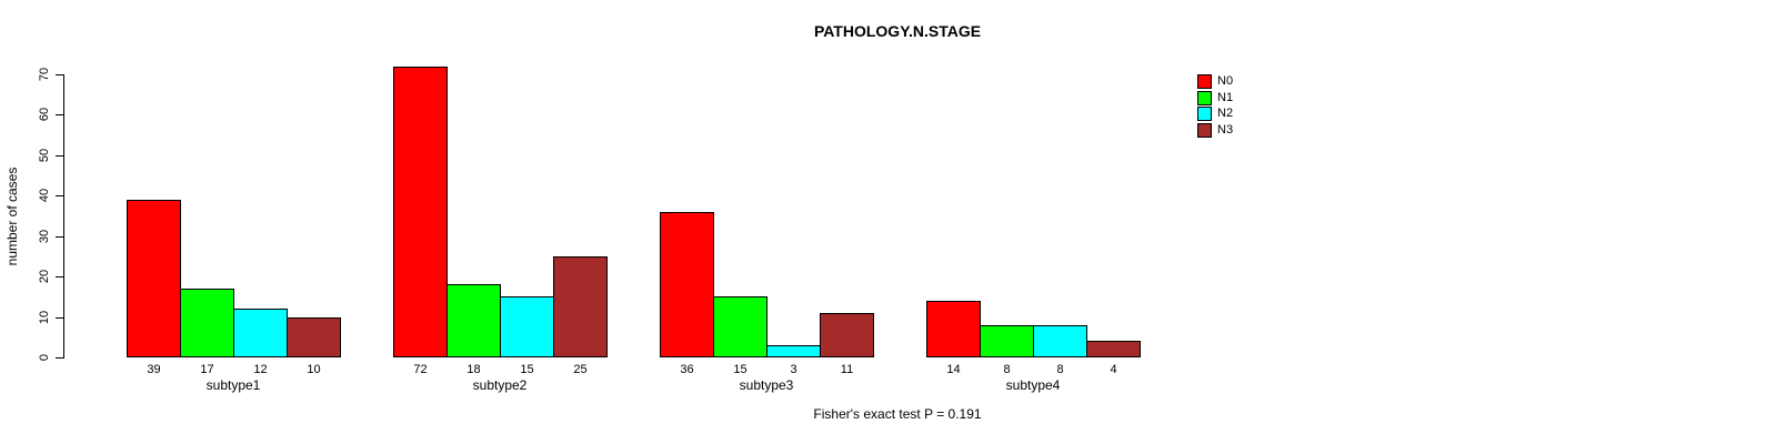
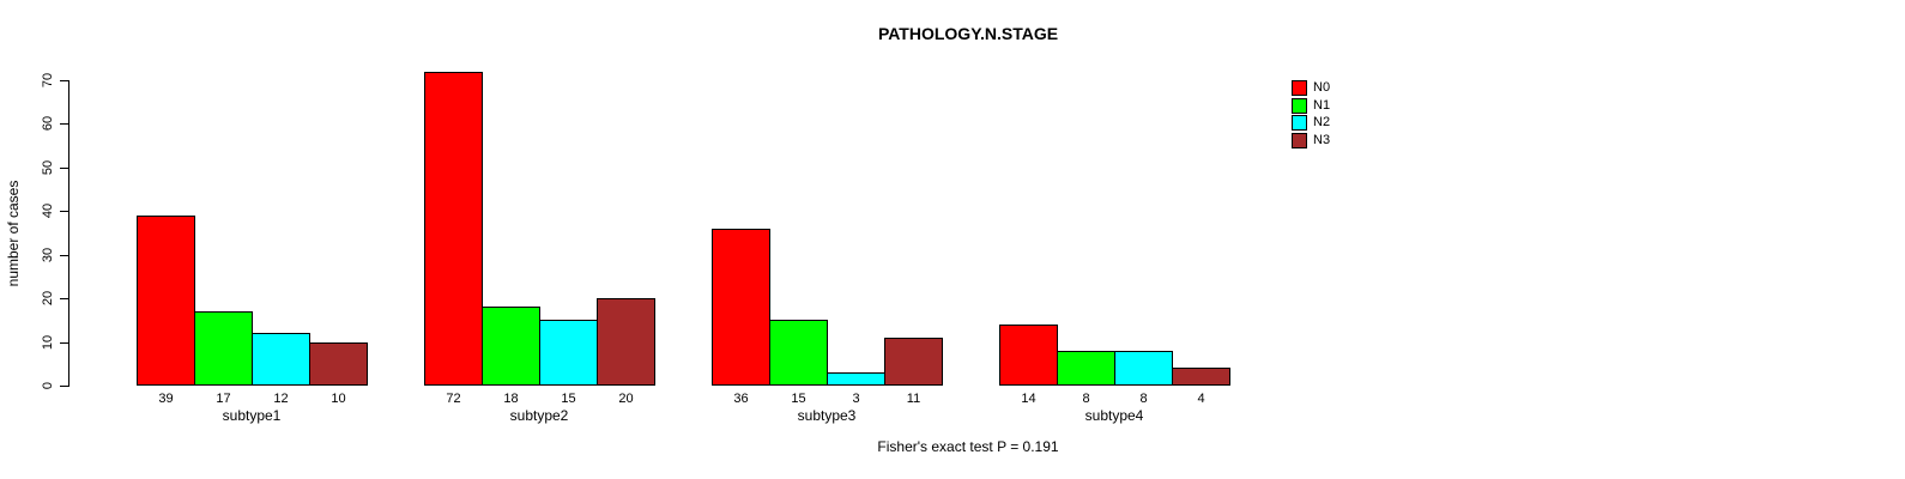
N3/subtype2: 25 -> 20
